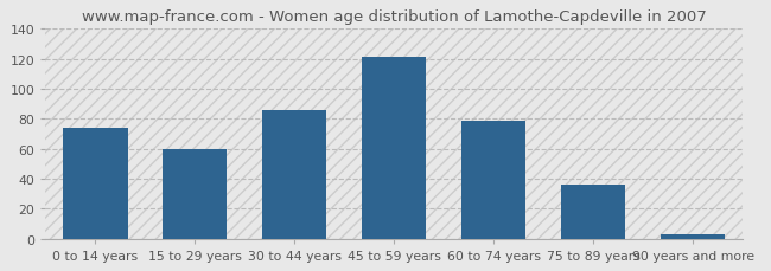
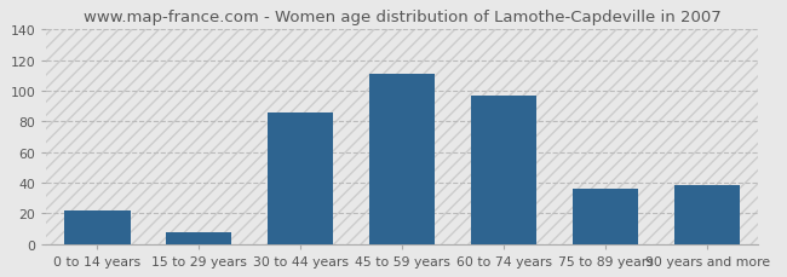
0 to 14 years: 74 -> 22
15 to 29 years: 60 -> 8
45 to 59 years: 121 -> 111
60 to 74 years: 79 -> 97
90 years and more: 3 -> 38
